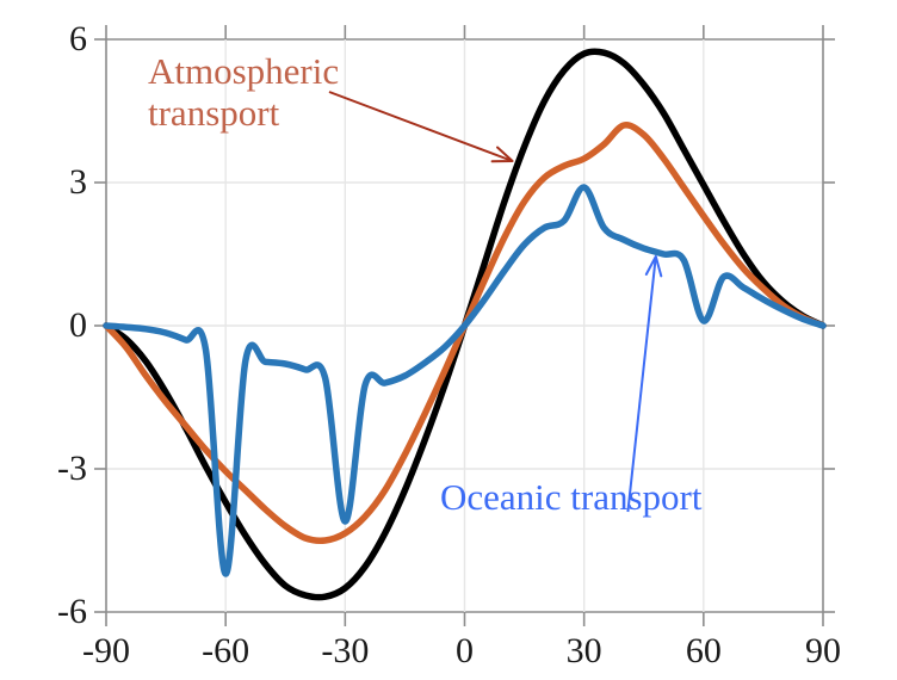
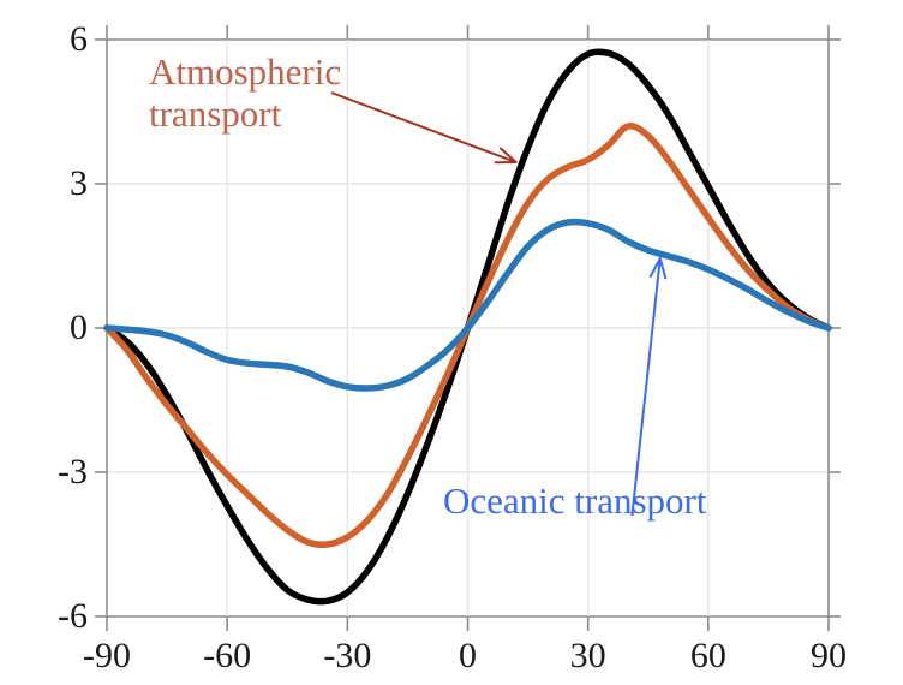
Oceanic transport/-60: -5.2 -> -0.7
Oceanic transport/-30: -4.1 -> -1.2
Oceanic transport/30: 2.9 -> 2.2
Oceanic transport/60: 0.1 -> 1.2
